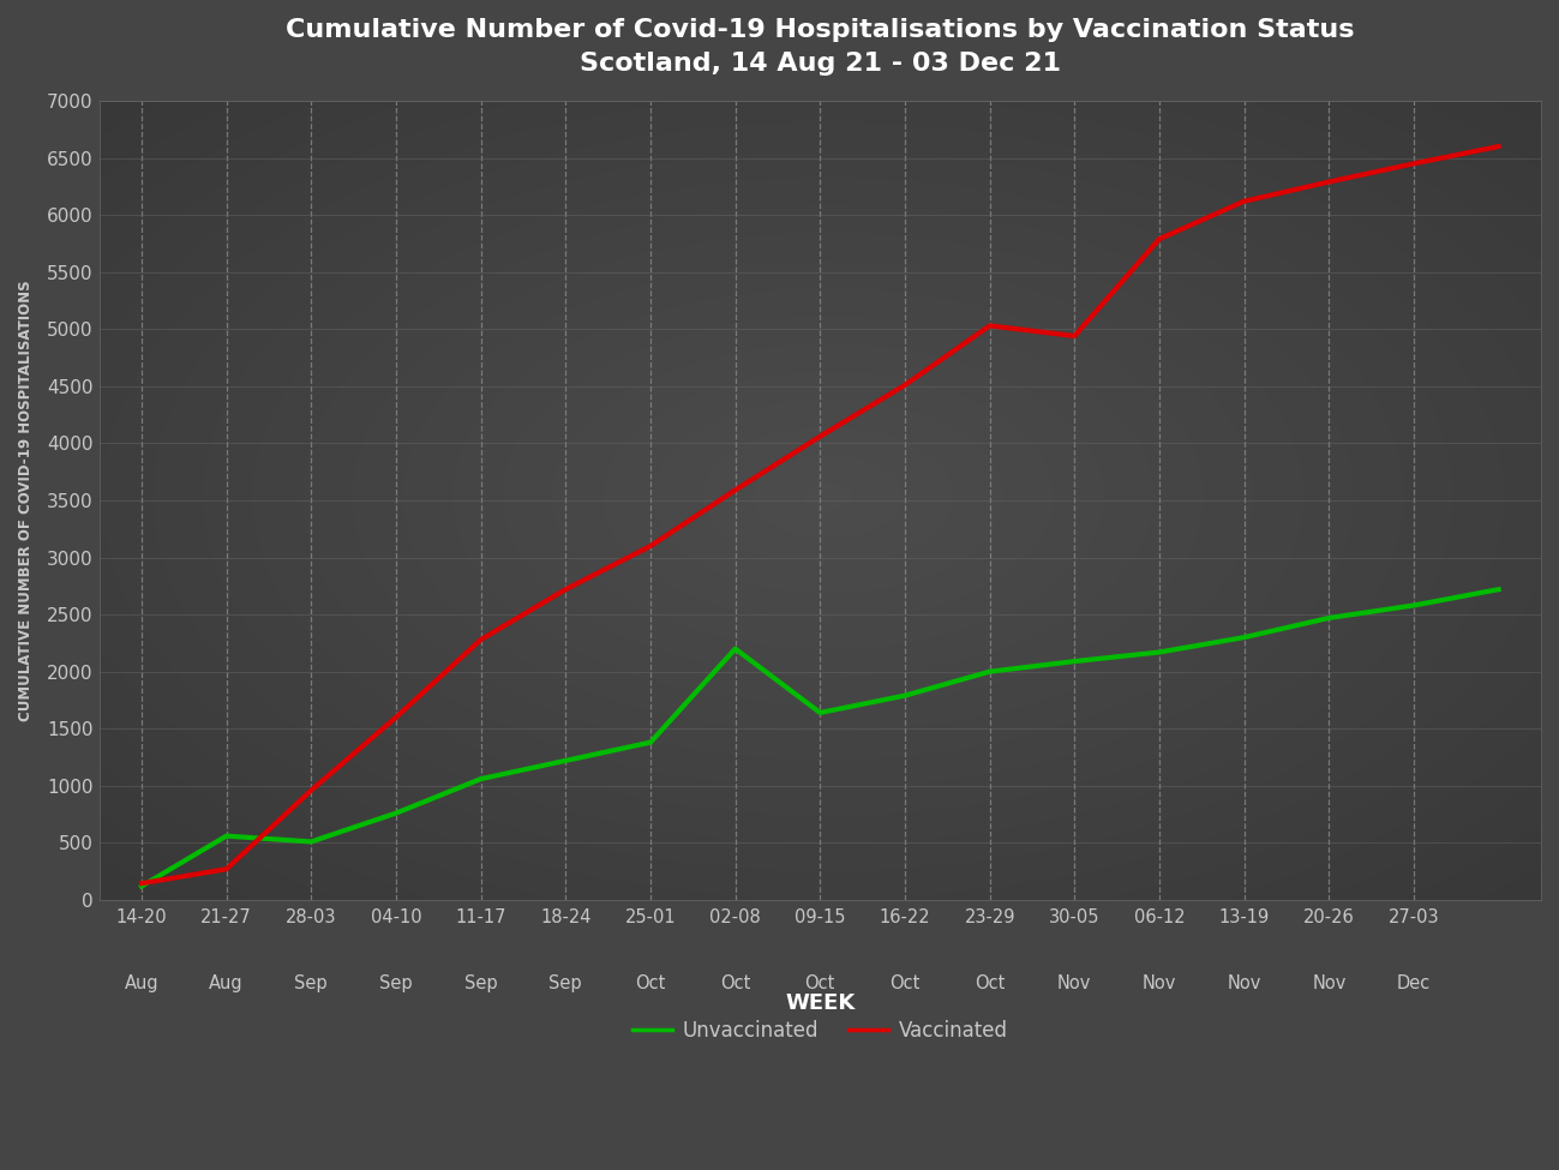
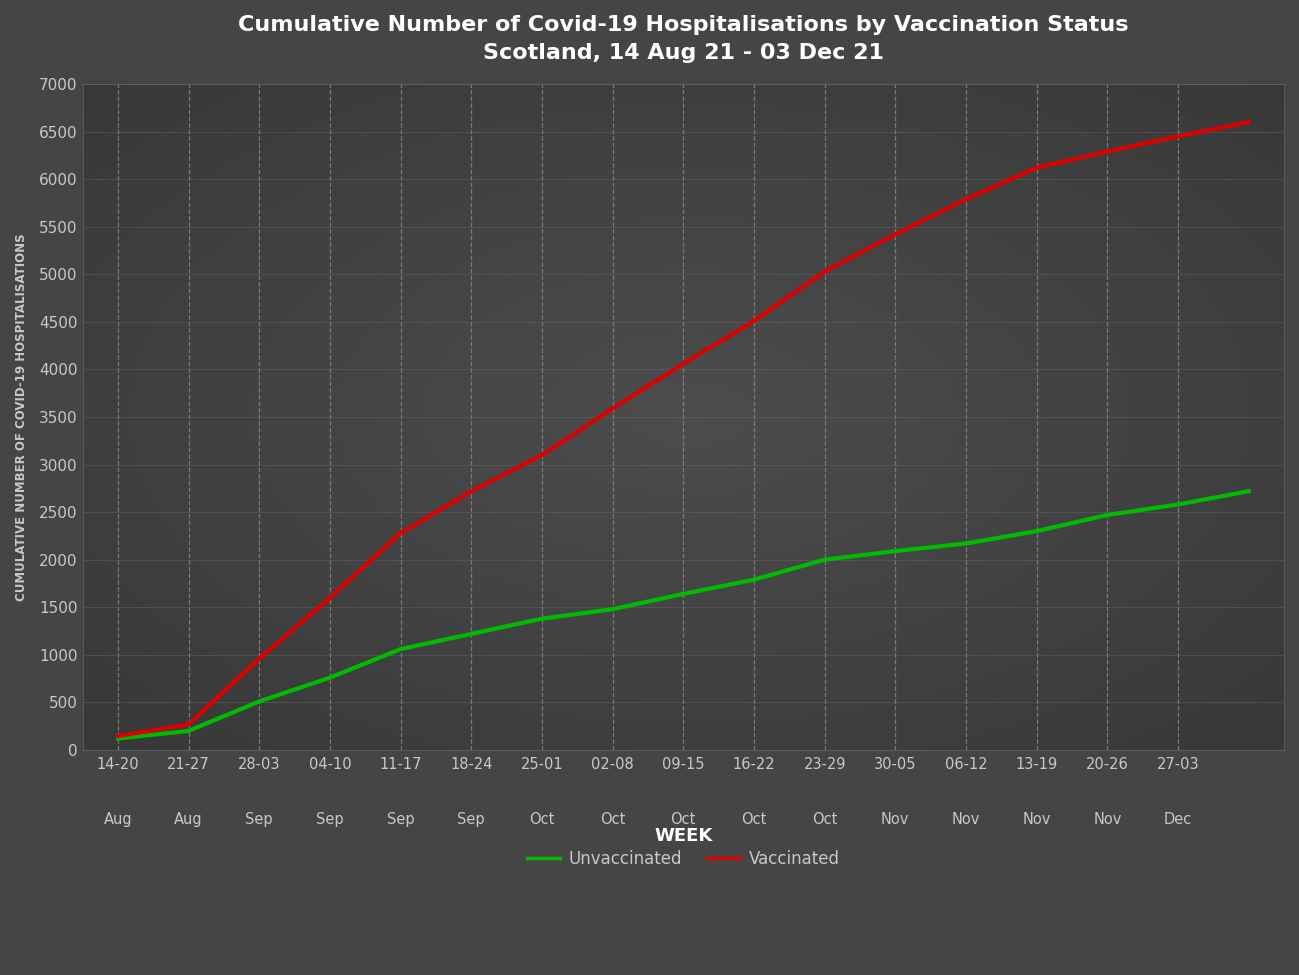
Unvaccinated/21-27: 560 -> 200
Unvaccinated/02-08: 2200 -> 1480
Vaccinated/30-05: 4940 -> 5420
